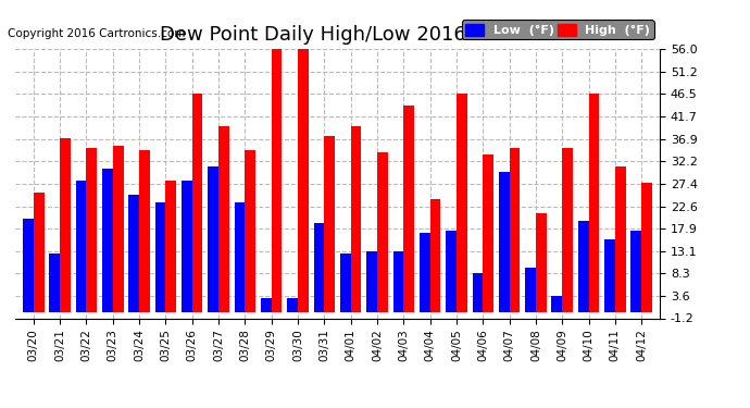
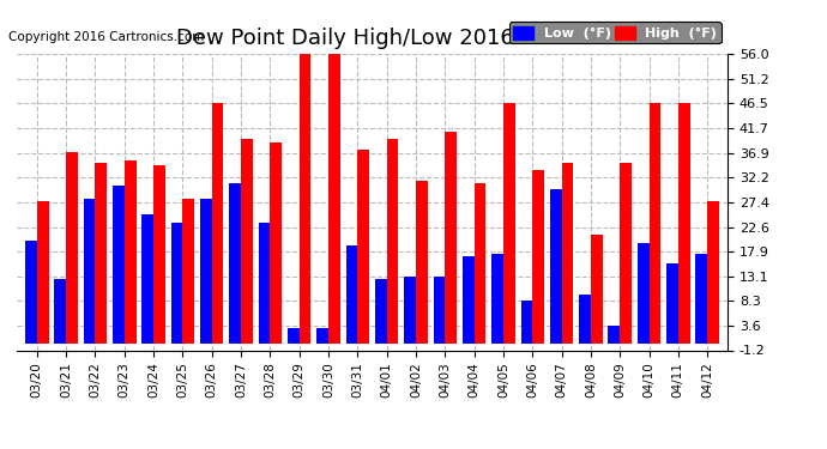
High (°F)/03/20: 25.5 -> 27.5
High (°F)/03/28: 34.5 -> 39.0
High (°F)/04/02: 34.0 -> 31.5
High (°F)/04/03: 44.0 -> 41.0
High (°F)/04/04: 24.0 -> 31.0
High (°F)/04/11: 31.0 -> 46.5
